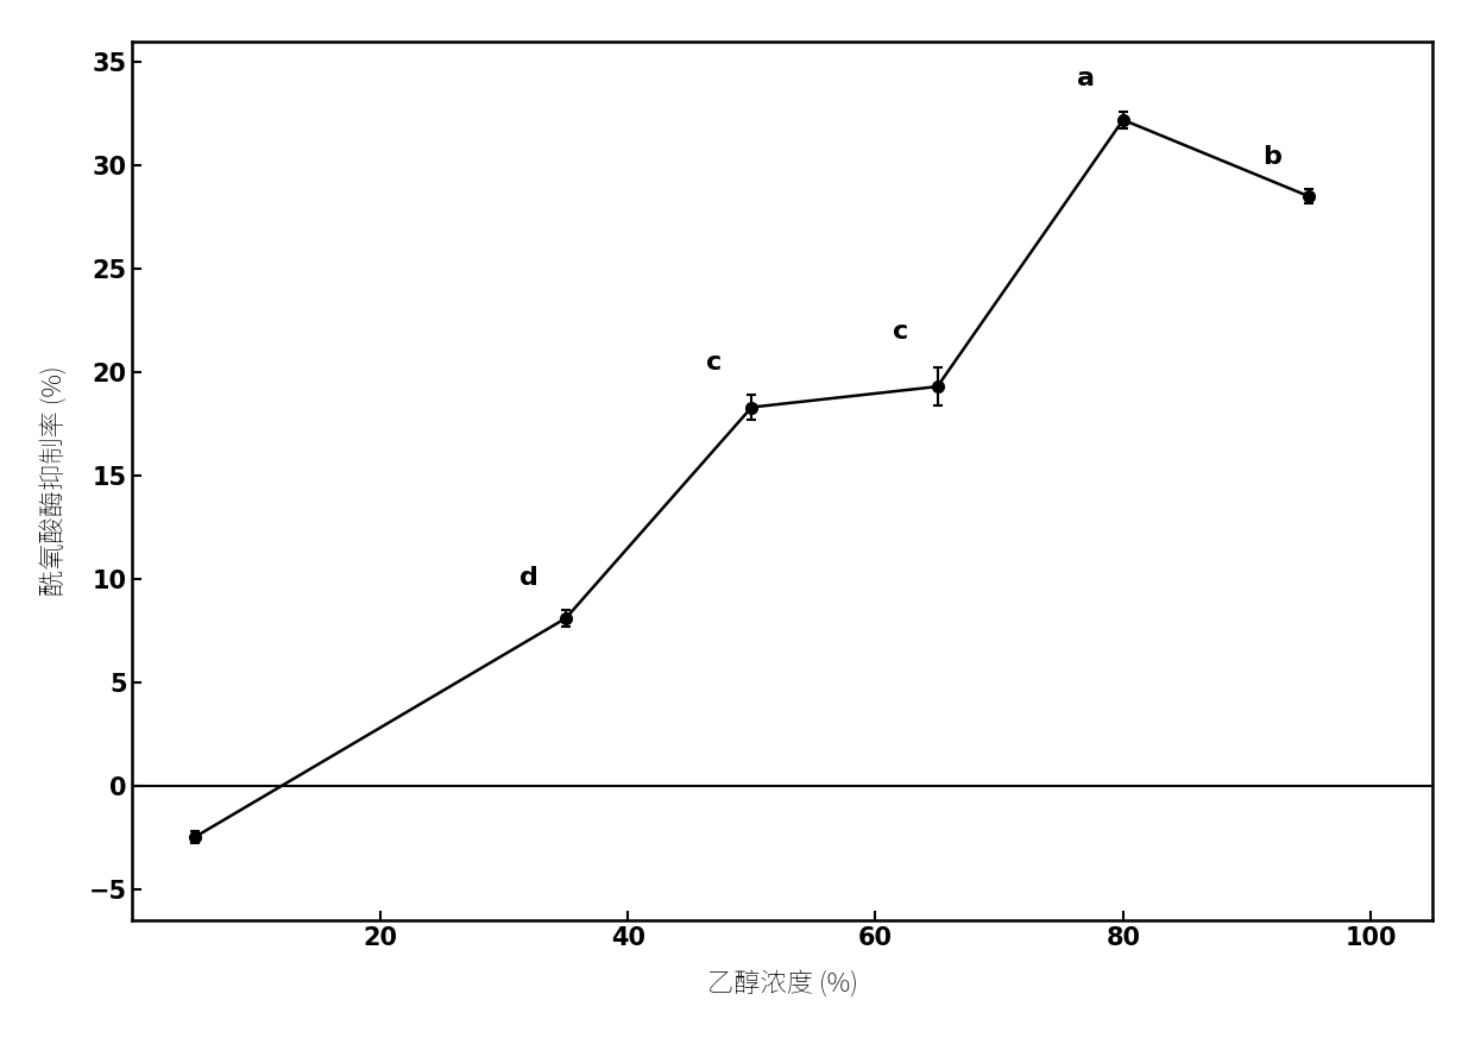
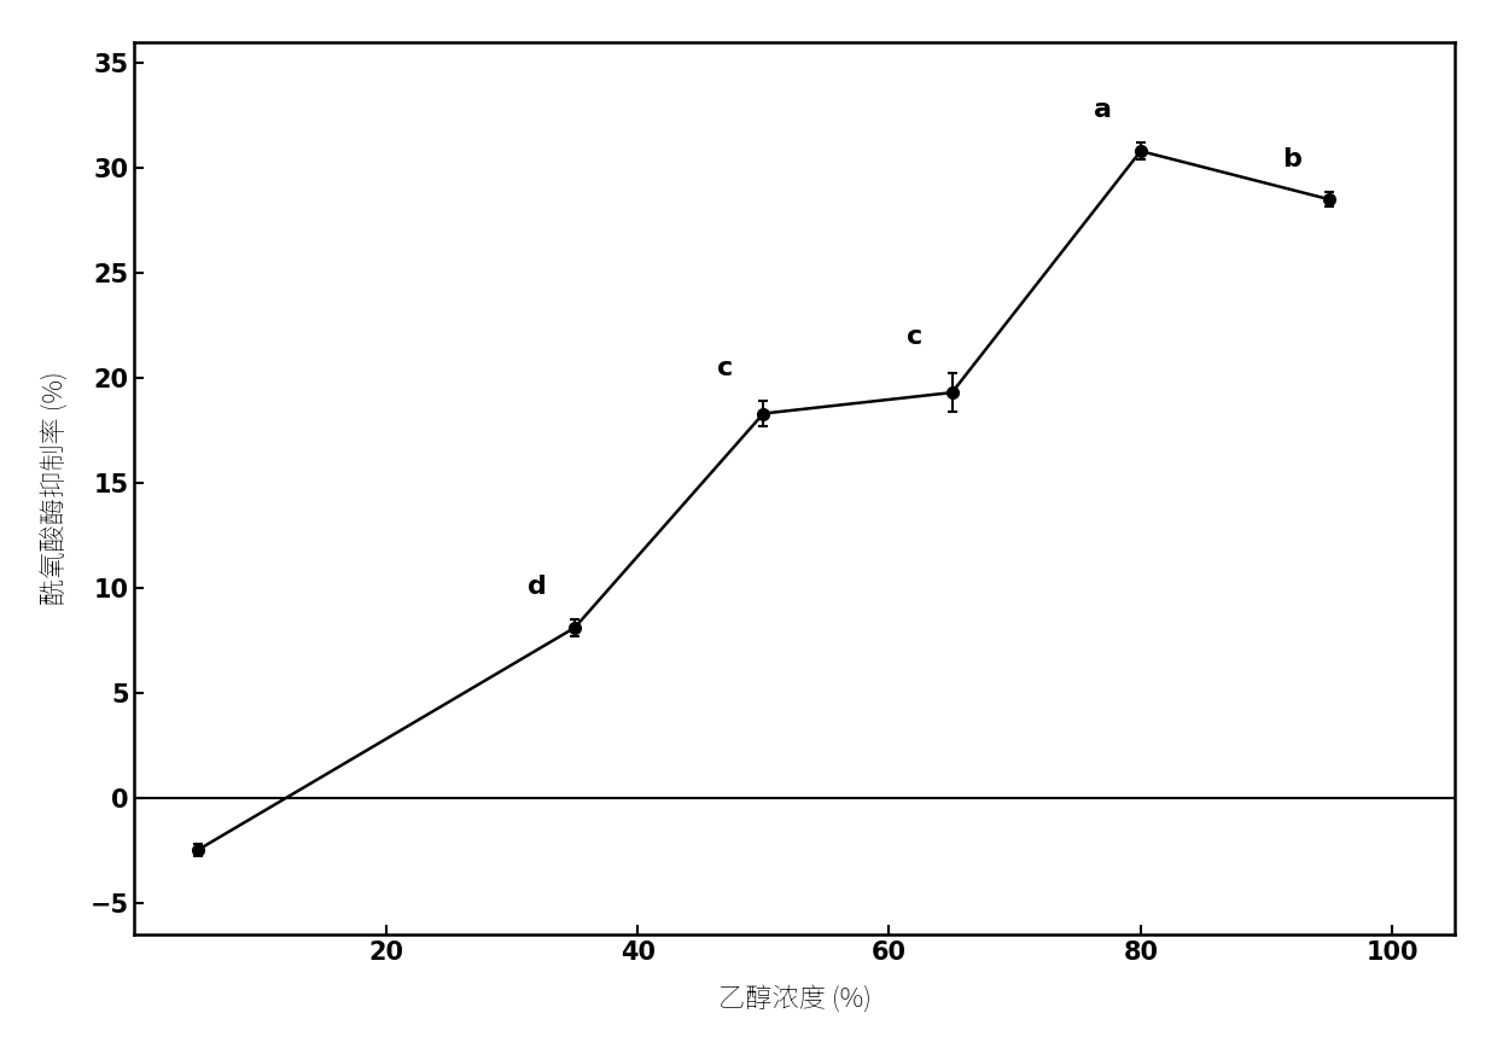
80: 32.2 -> 30.8
